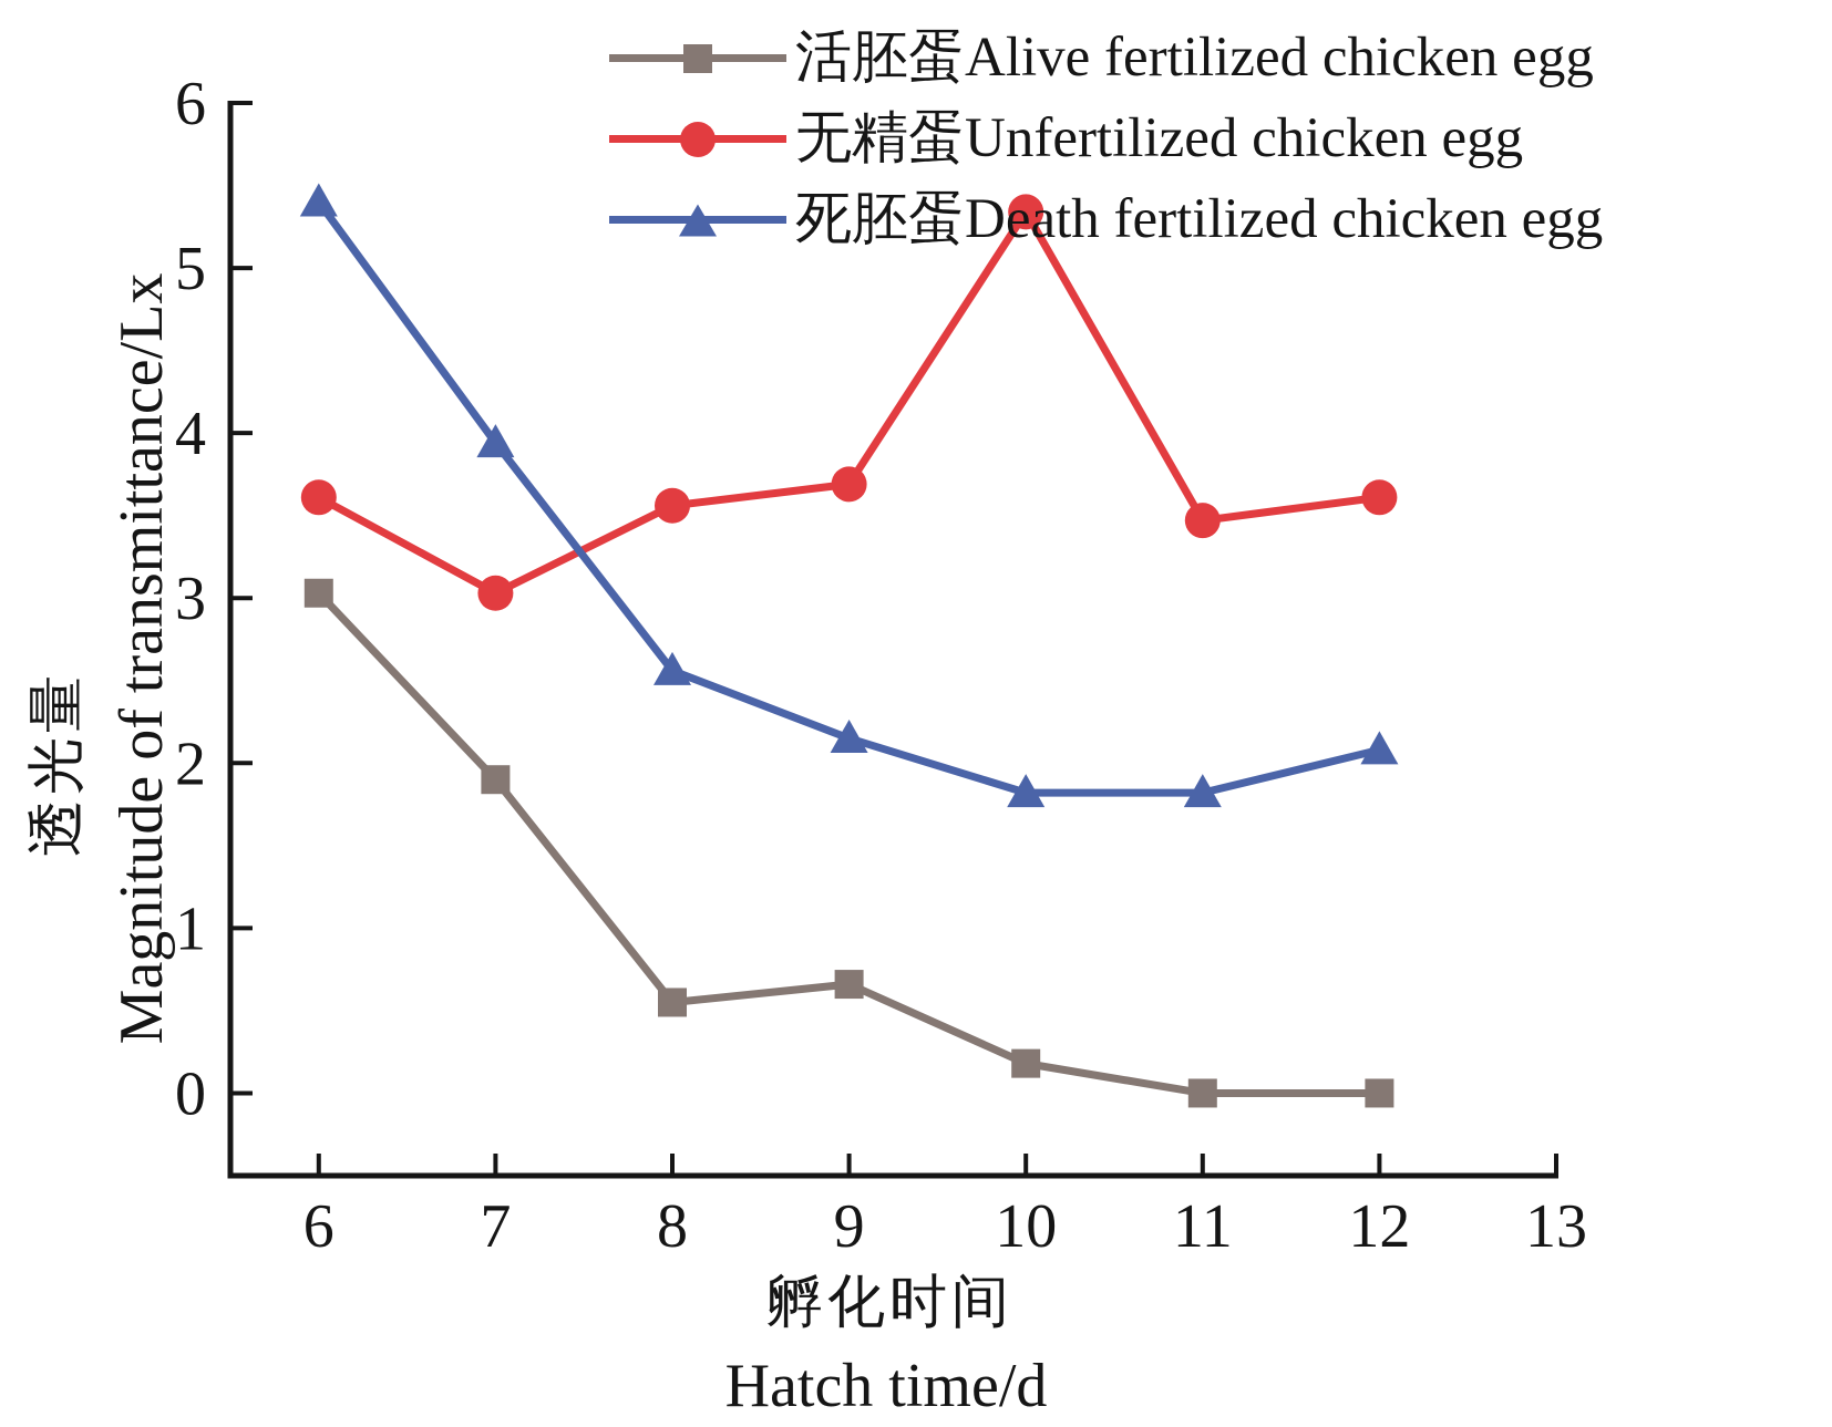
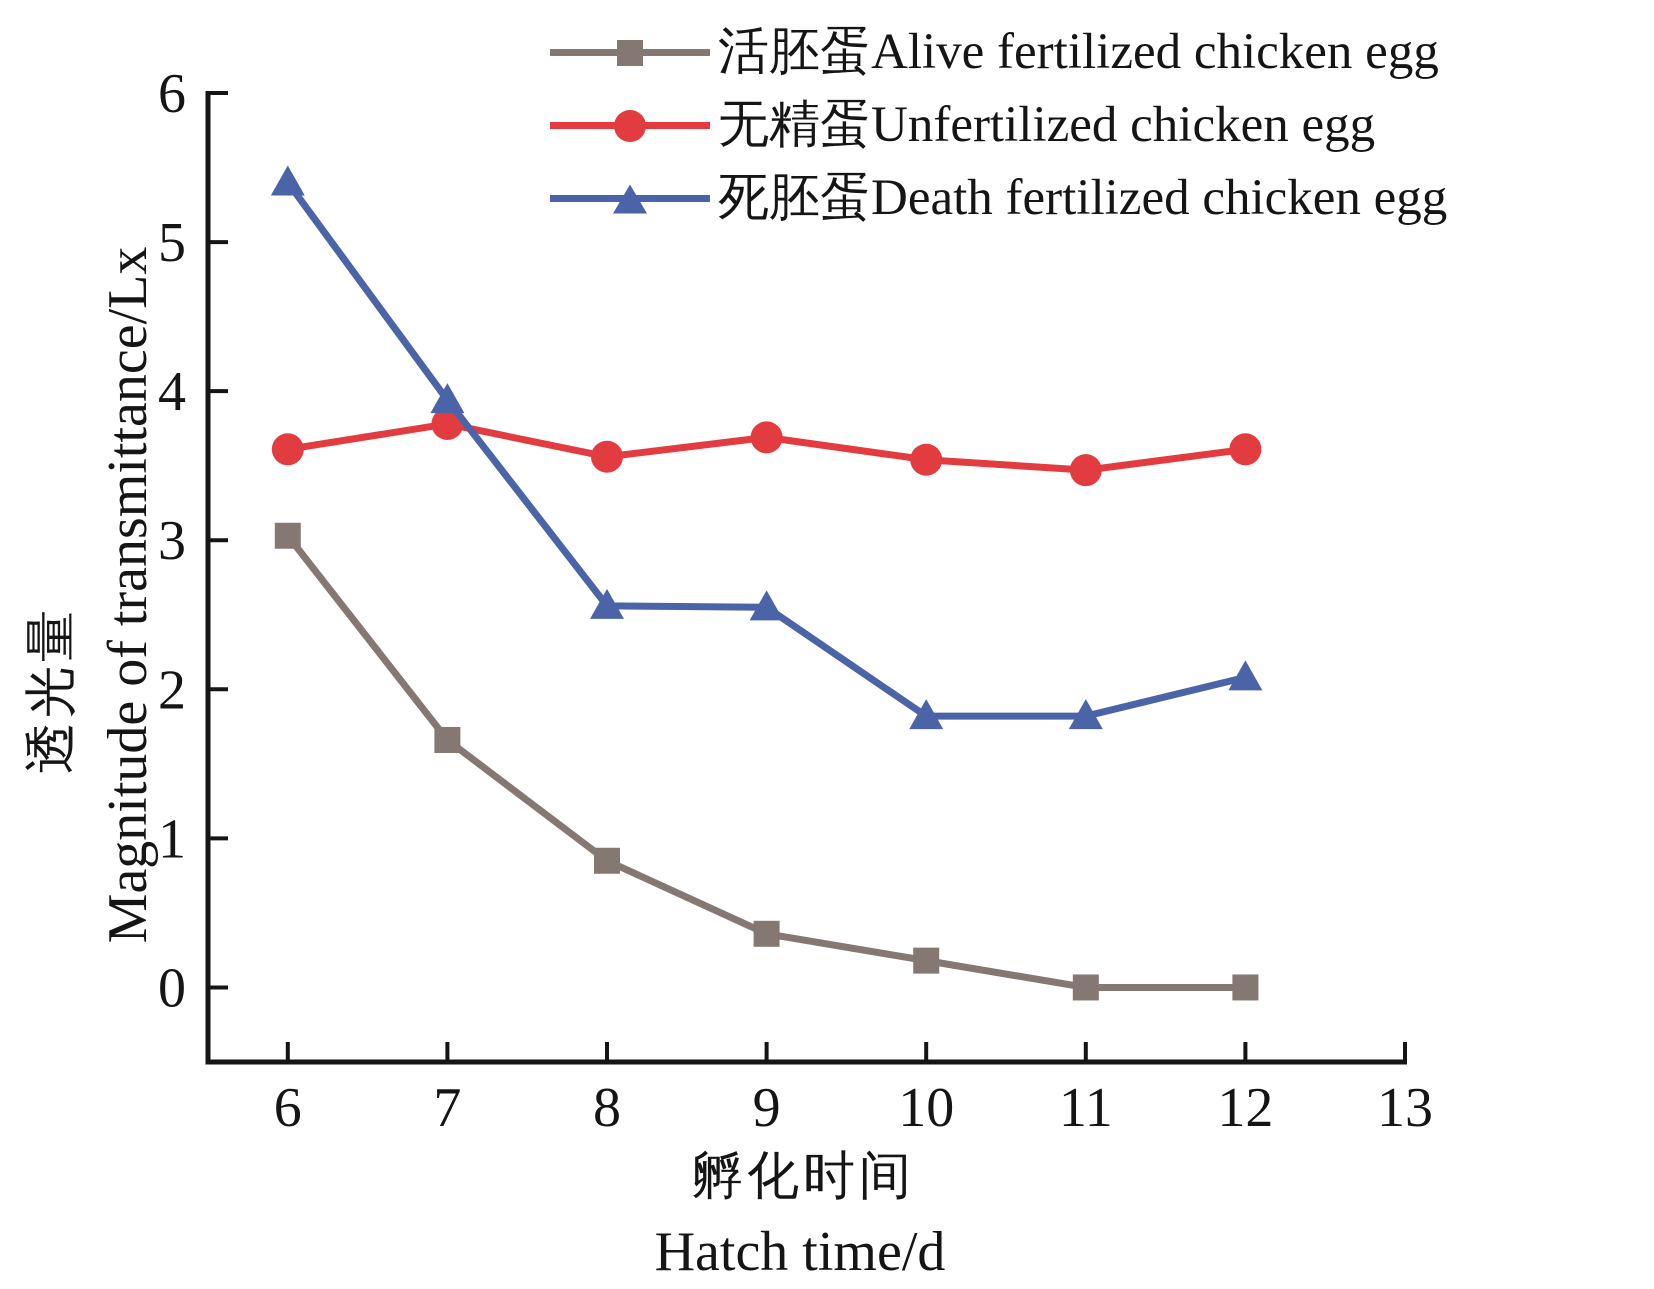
活胚蛋Alive fertilized chicken egg/7: 1.90 -> 1.66
无精蛋Unfertilized chicken egg/7: 3.03 -> 3.78
活胚蛋Alive fertilized chicken egg/8: 0.55 -> 0.85
活胚蛋Alive fertilized chicken egg/9: 0.66 -> 0.36
死胚蛋Death fertilized chicken egg/9: 2.15 -> 2.55
无精蛋Unfertilized chicken egg/10: 5.34 -> 3.54
